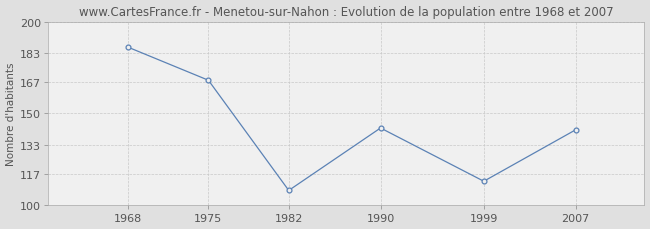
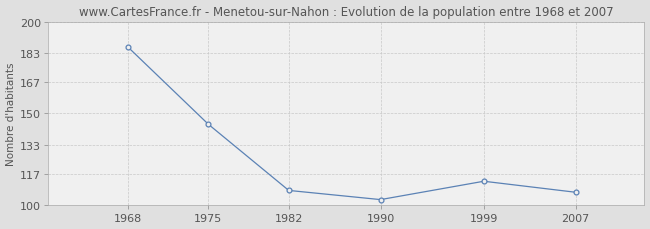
1975: 168 -> 144
1990: 142 -> 103
2007: 141 -> 107
